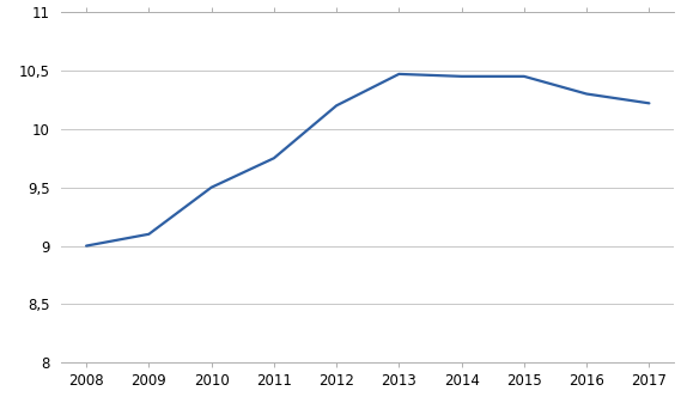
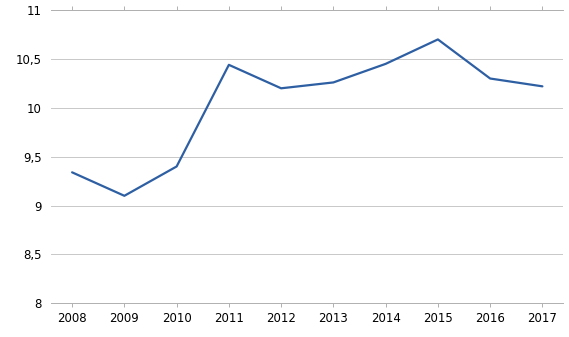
2008: 9,00 -> 9,34
2010: 9,50 -> 9,40
2011: 9,75 -> 10,44
2013: 10,47 -> 10,26
2015: 10,45 -> 10,70
